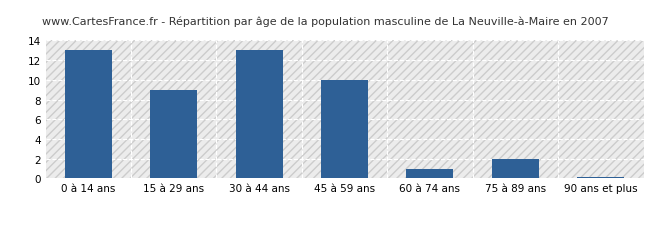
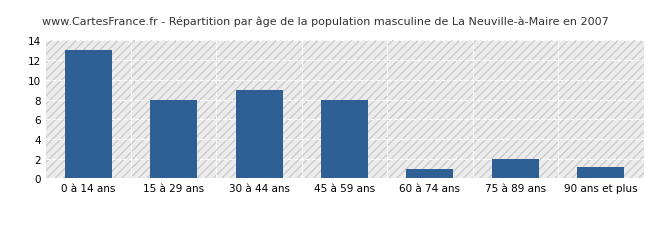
15 à 29 ans: 9.0 -> 8.0
30 à 44 ans: 13.0 -> 9.0
45 à 59 ans: 10.0 -> 8.0
90 ans et plus: 0.1 -> 1.2
